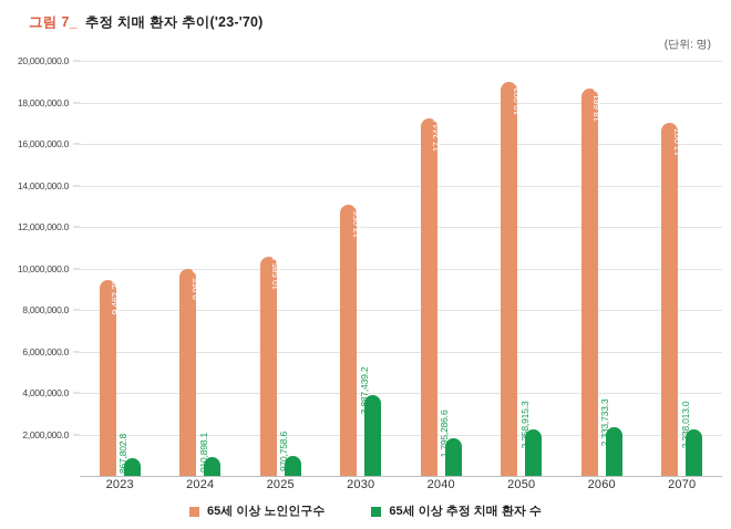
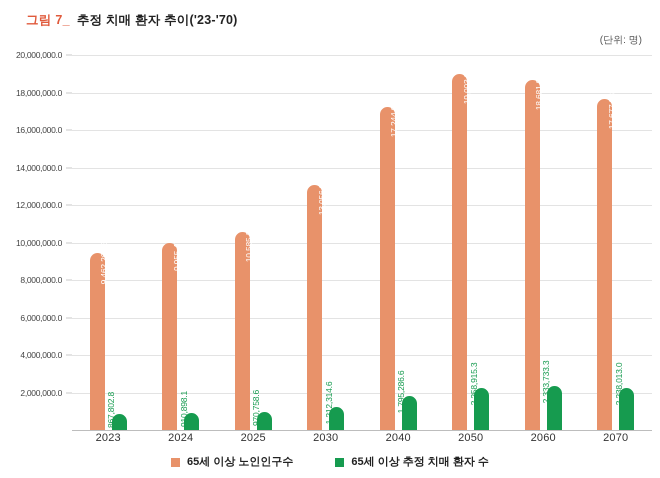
65세 이상 추정 치매 환자 수/2030: 3,887,439.2 -> 1,212,314.6
65세 이상 노인인구수/2070: 17,007,447 -> 17,677,335
